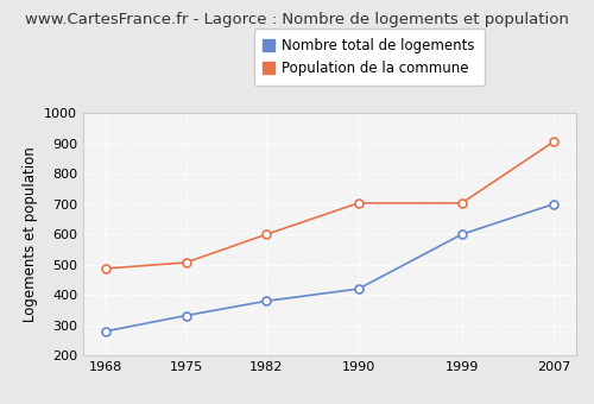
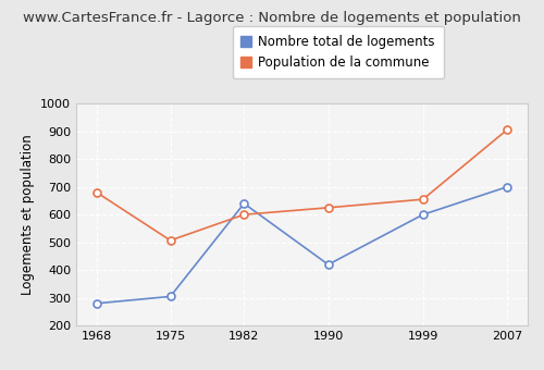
Population de la commune/1968: 487 -> 680
Nombre total de logements/1975: 332 -> 305
Nombre total de logements/1982: 380 -> 640
Population de la commune/1990: 703 -> 625
Population de la commune/1999: 703 -> 655
